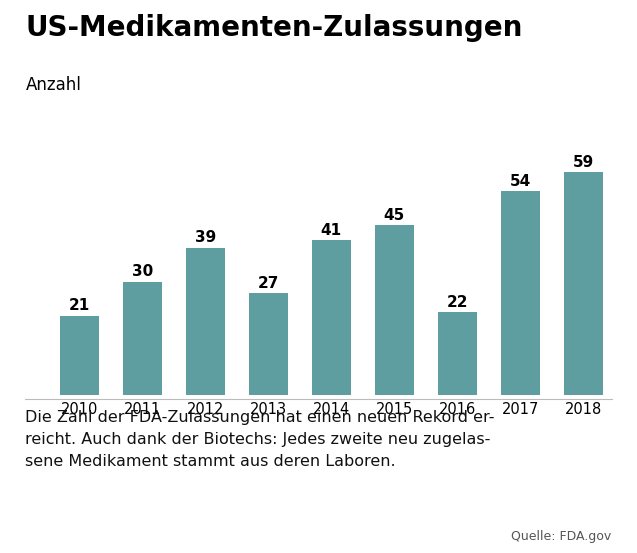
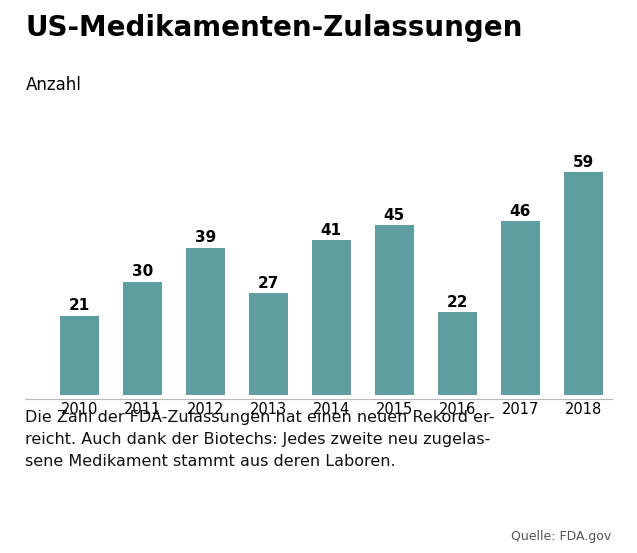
2017: 54 -> 46
